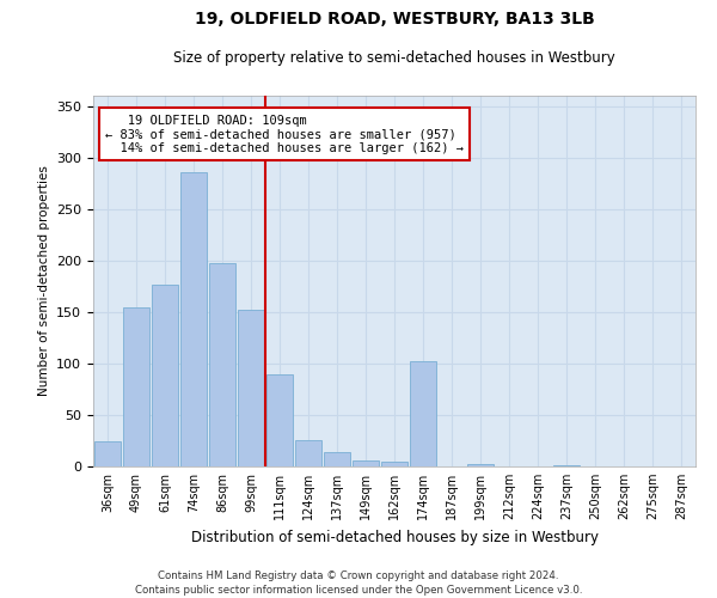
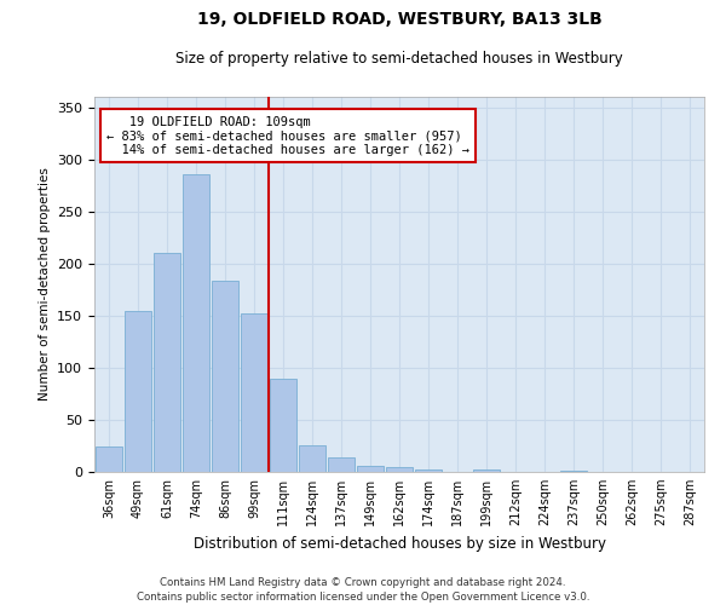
61sqm: 176 -> 210
86sqm: 198 -> 184
174sqm: 102 -> 2
